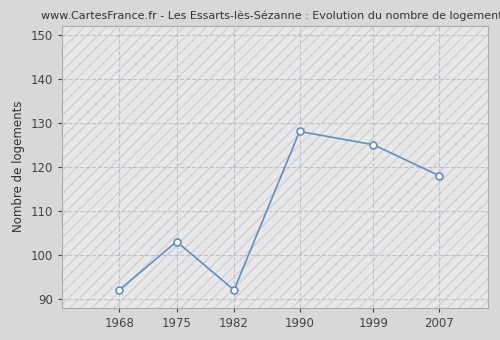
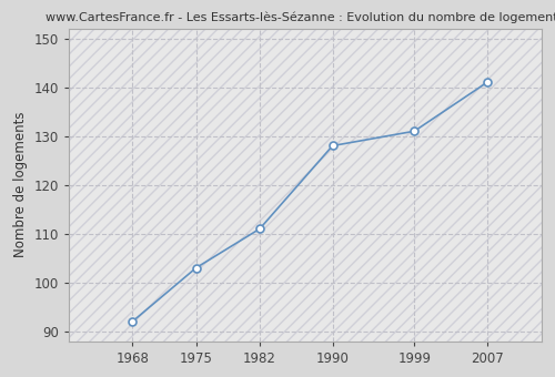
1982: 92 -> 111
1999: 125 -> 131
2007: 118 -> 141
